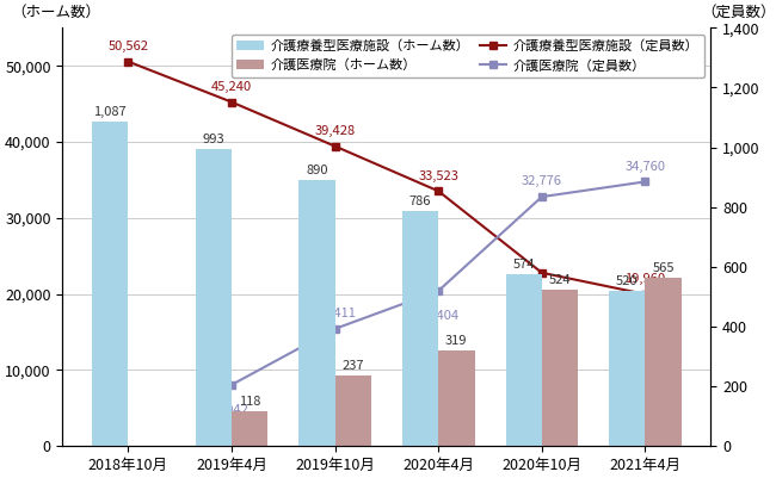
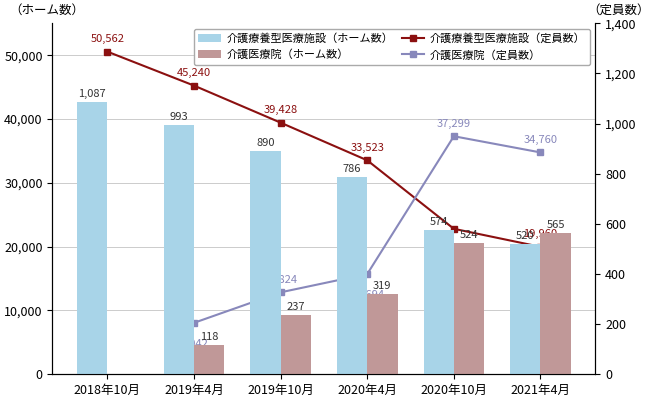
介護医療院（定員数）/2019年10月: 15,411 -> 12,824
介護医療院（定員数）/2020年4月: 20,404 -> 15,694
介護医療院（定員数）/2020年10月: 32,776 -> 37,299
